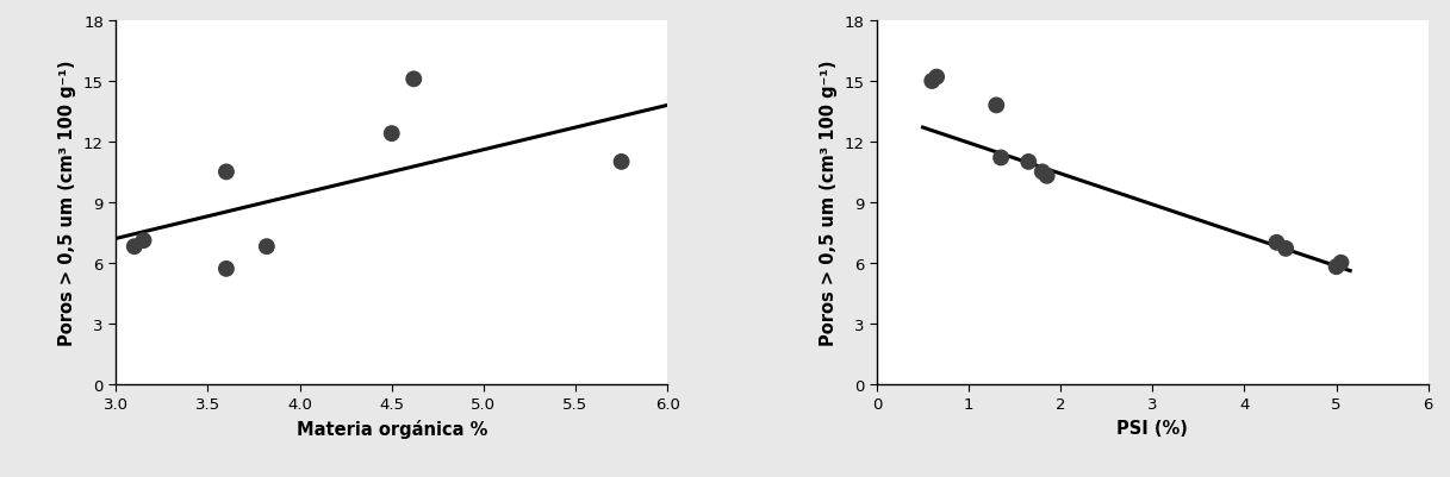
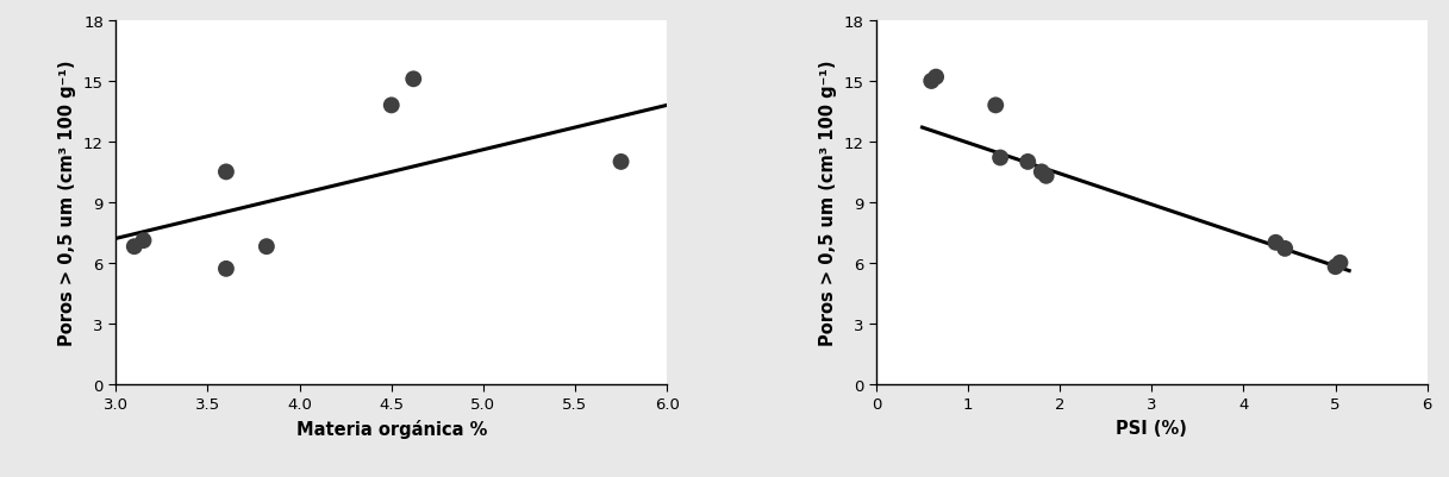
4.5: 12.4 -> 13.8
